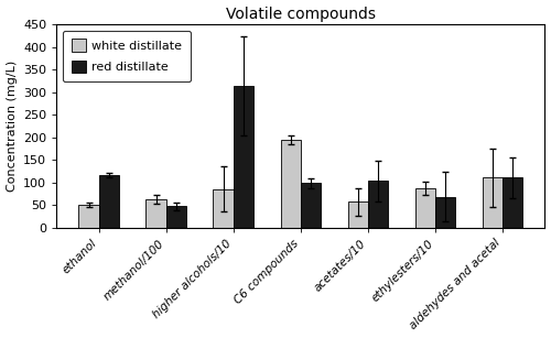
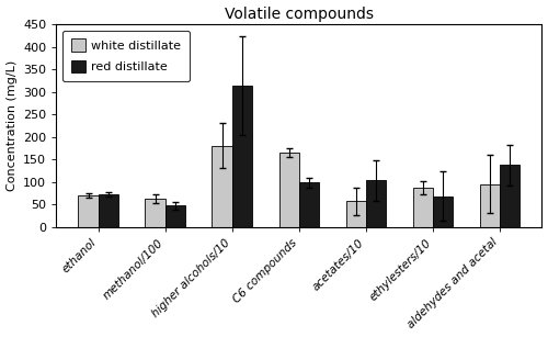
white distillate/ethanol: 50 -> 70
red distillate/ethanol: 115 -> 73
white distillate/higher alcohols/10: 85 -> 180
white distillate/C6 compounds: 195 -> 165
white distillate/aldehydes and acetal: 110 -> 95
red distillate/aldehydes and acetal: 110 -> 137
